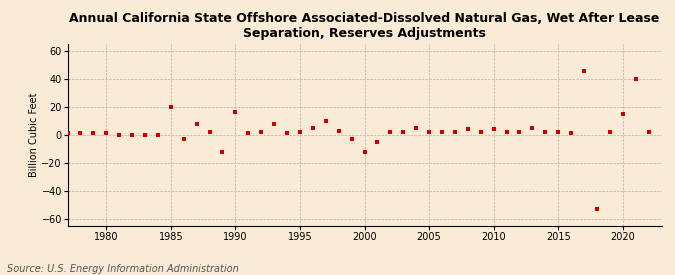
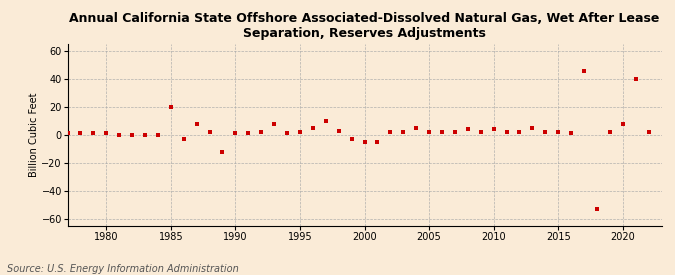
1990: 16 -> 1
2000: -12 -> -5
2020: 15 -> 8
